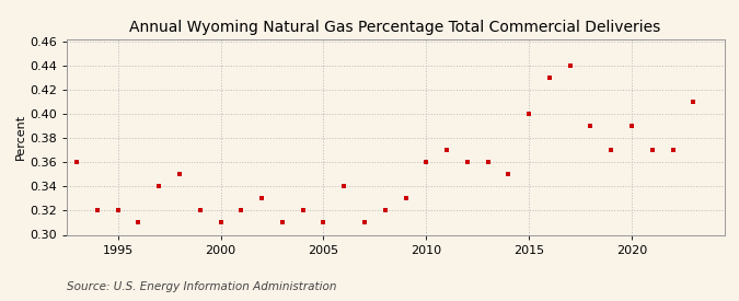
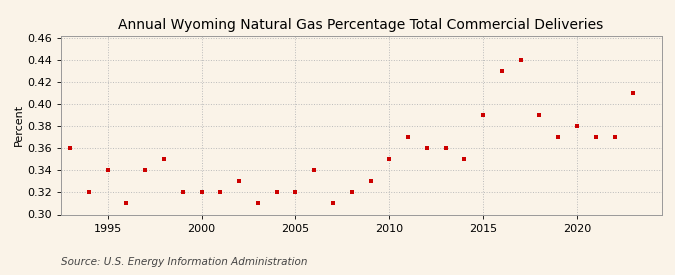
1995: 0.32 -> 0.34
2000: 0.31 -> 0.32
2005: 0.31 -> 0.32
2010: 0.36 -> 0.35
2015: 0.40 -> 0.39
2020: 0.39 -> 0.38
